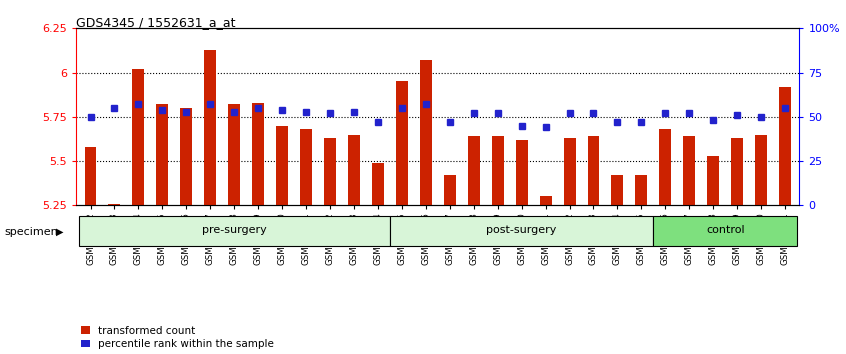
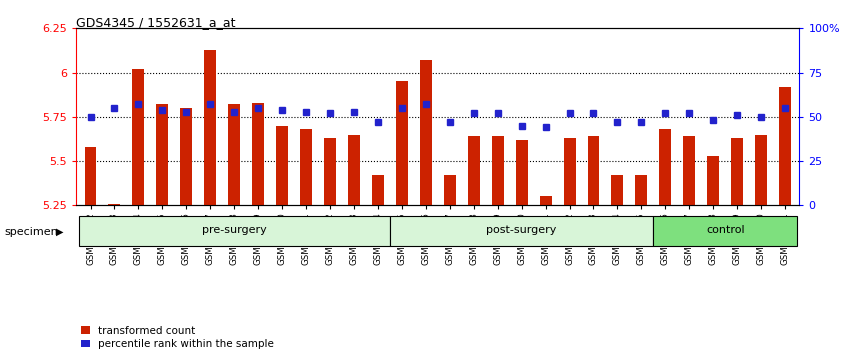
transformed count/GSM842024: 5.49 -> 5.42
